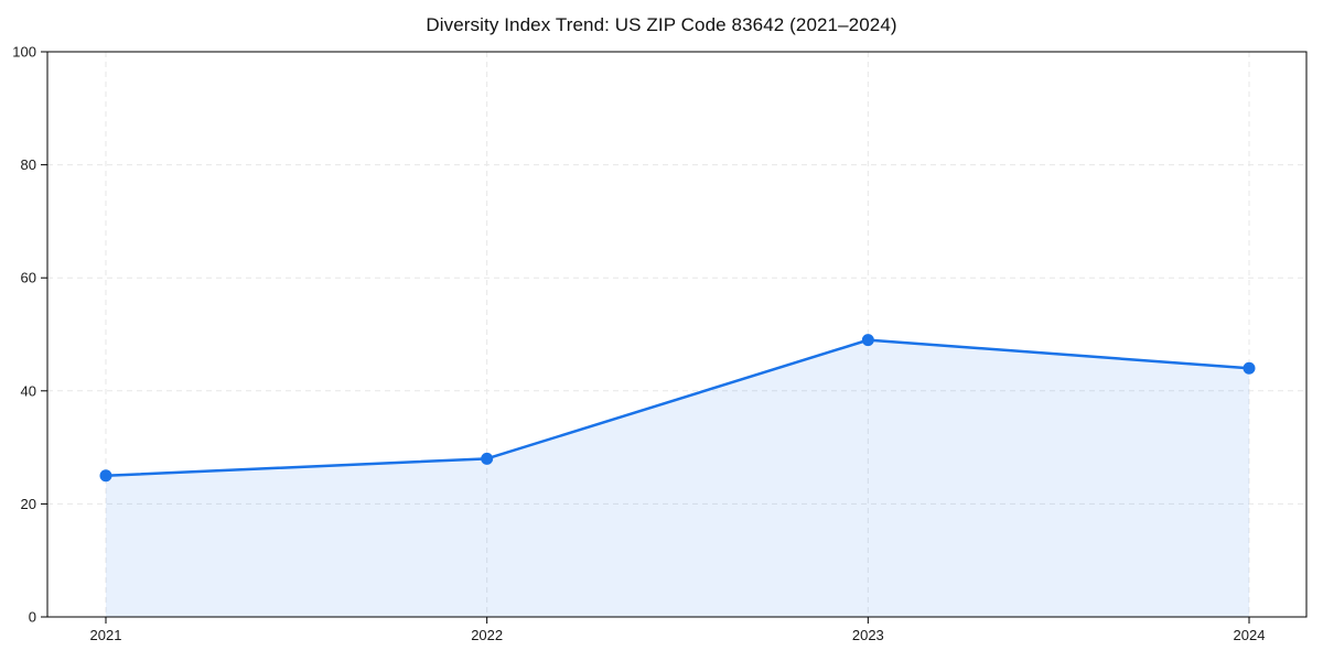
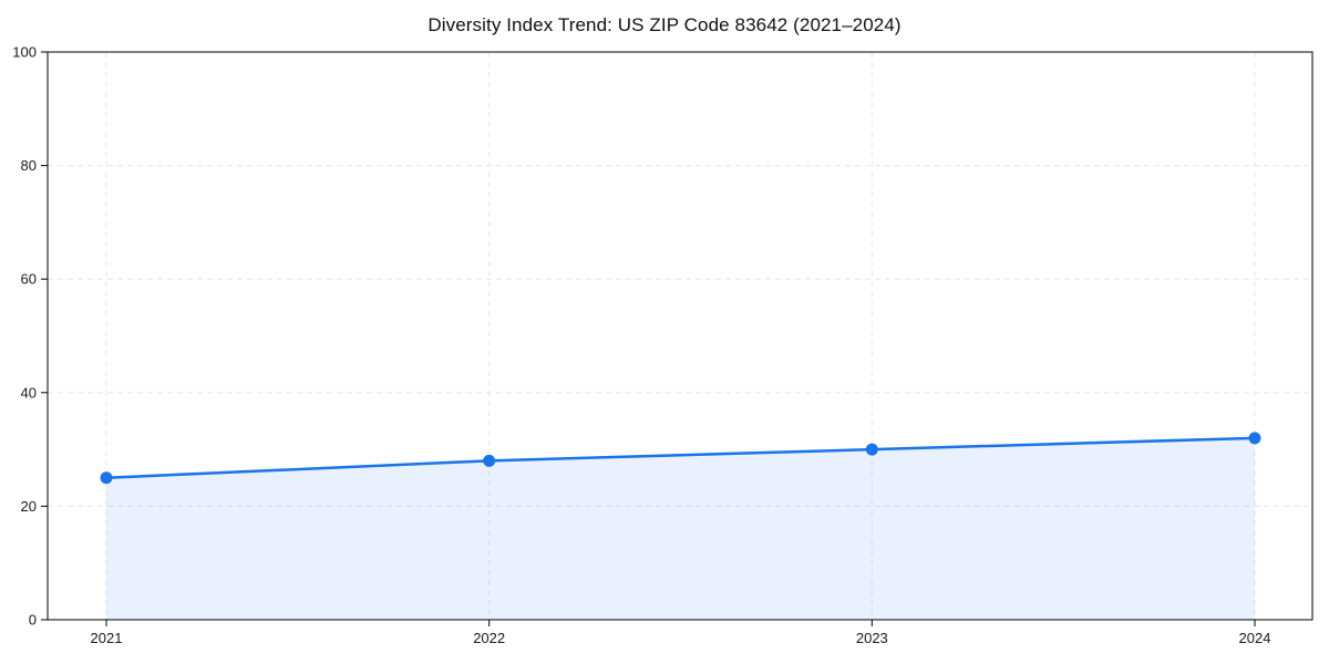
2023: 49 -> 30
2024: 44 -> 32
